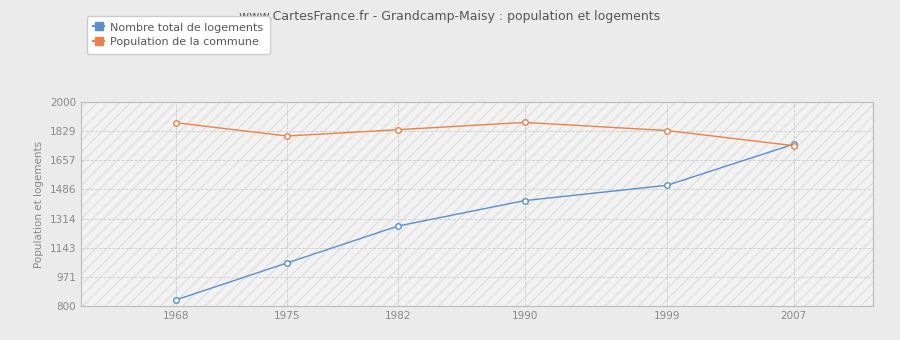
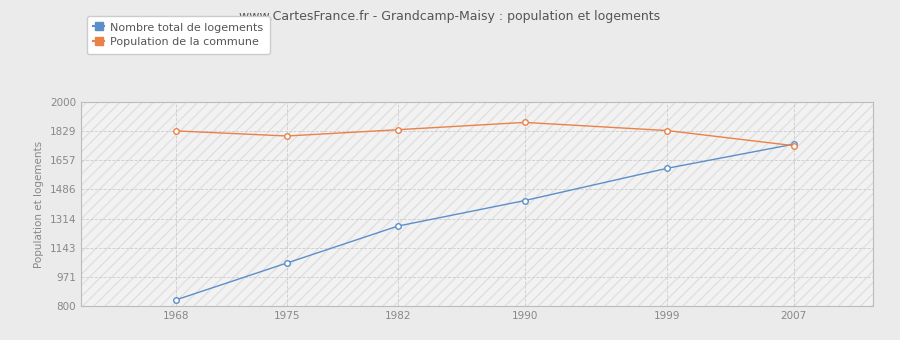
Population de la commune/1968: 1880 -> 1830
Nombre total de logements/1999: 1510 -> 1610
